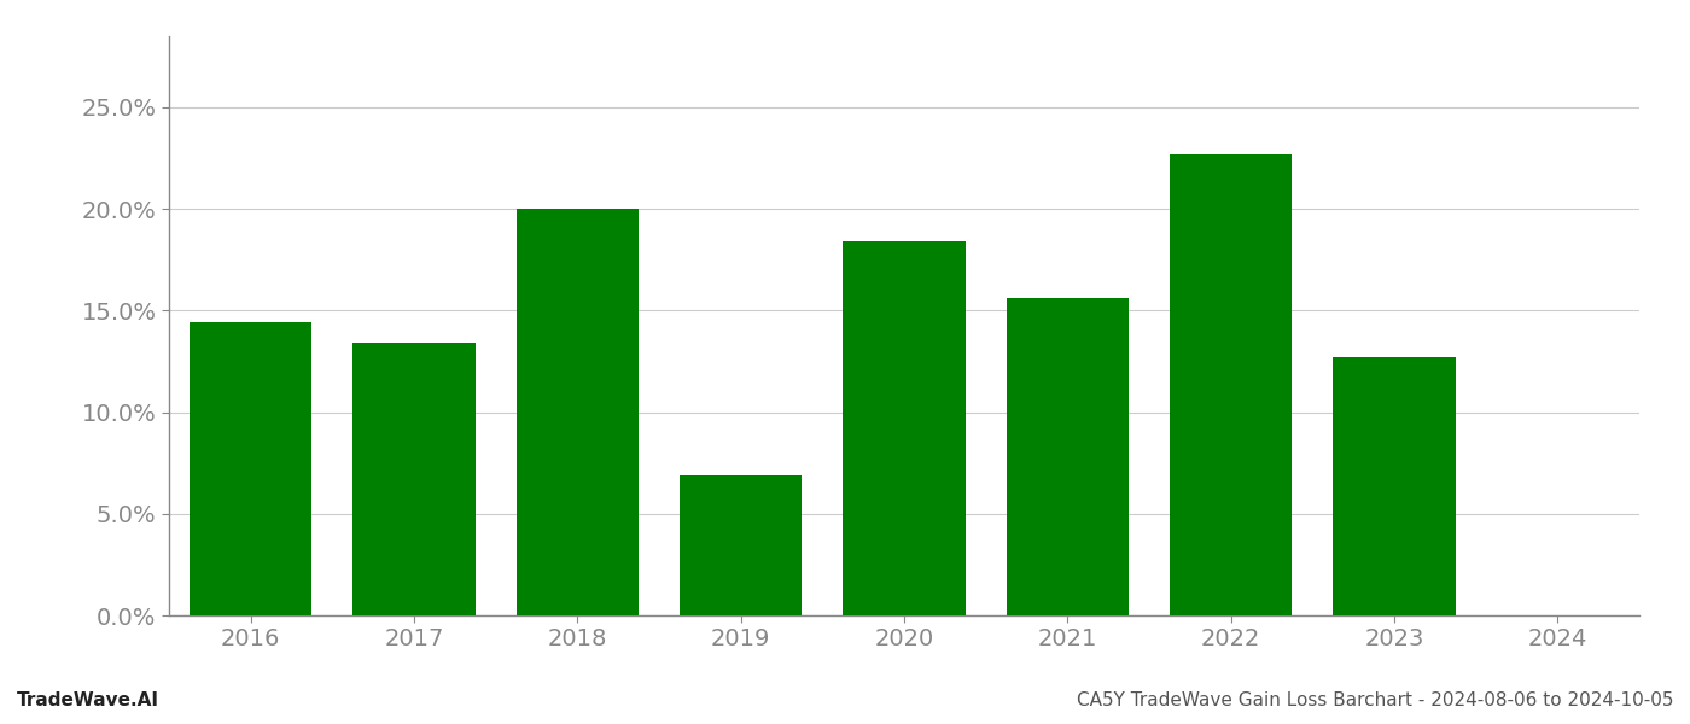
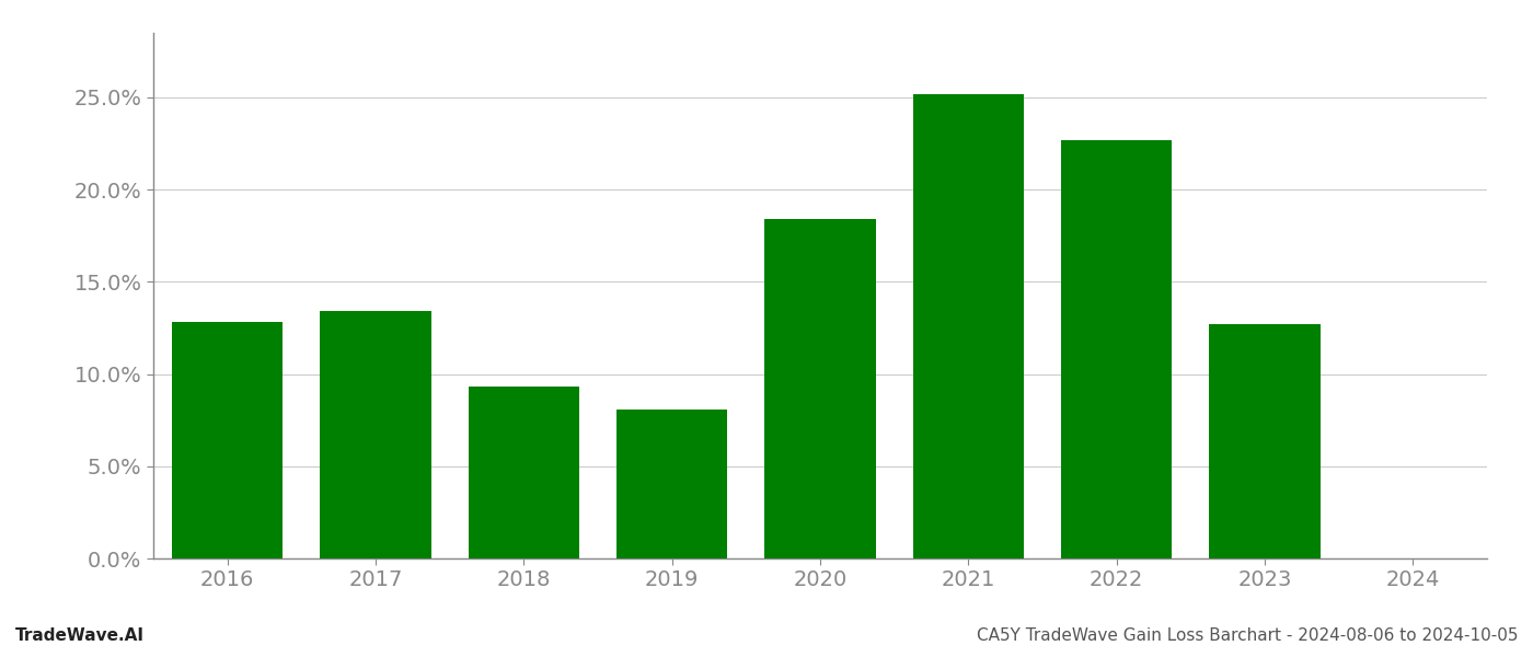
2016: 14.4% -> 12.8%
2018: 20.0% -> 9.3%
2019: 6.9% -> 8.1%
2021: 15.6% -> 25.2%
